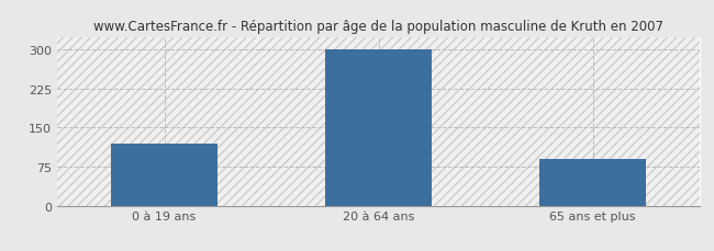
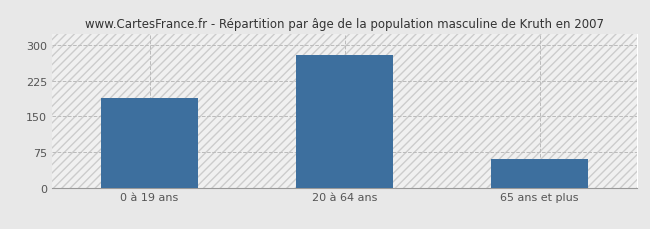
0 à 19 ans: 120 -> 190
20 à 64 ans: 300 -> 280
65 ans et plus: 90 -> 60
